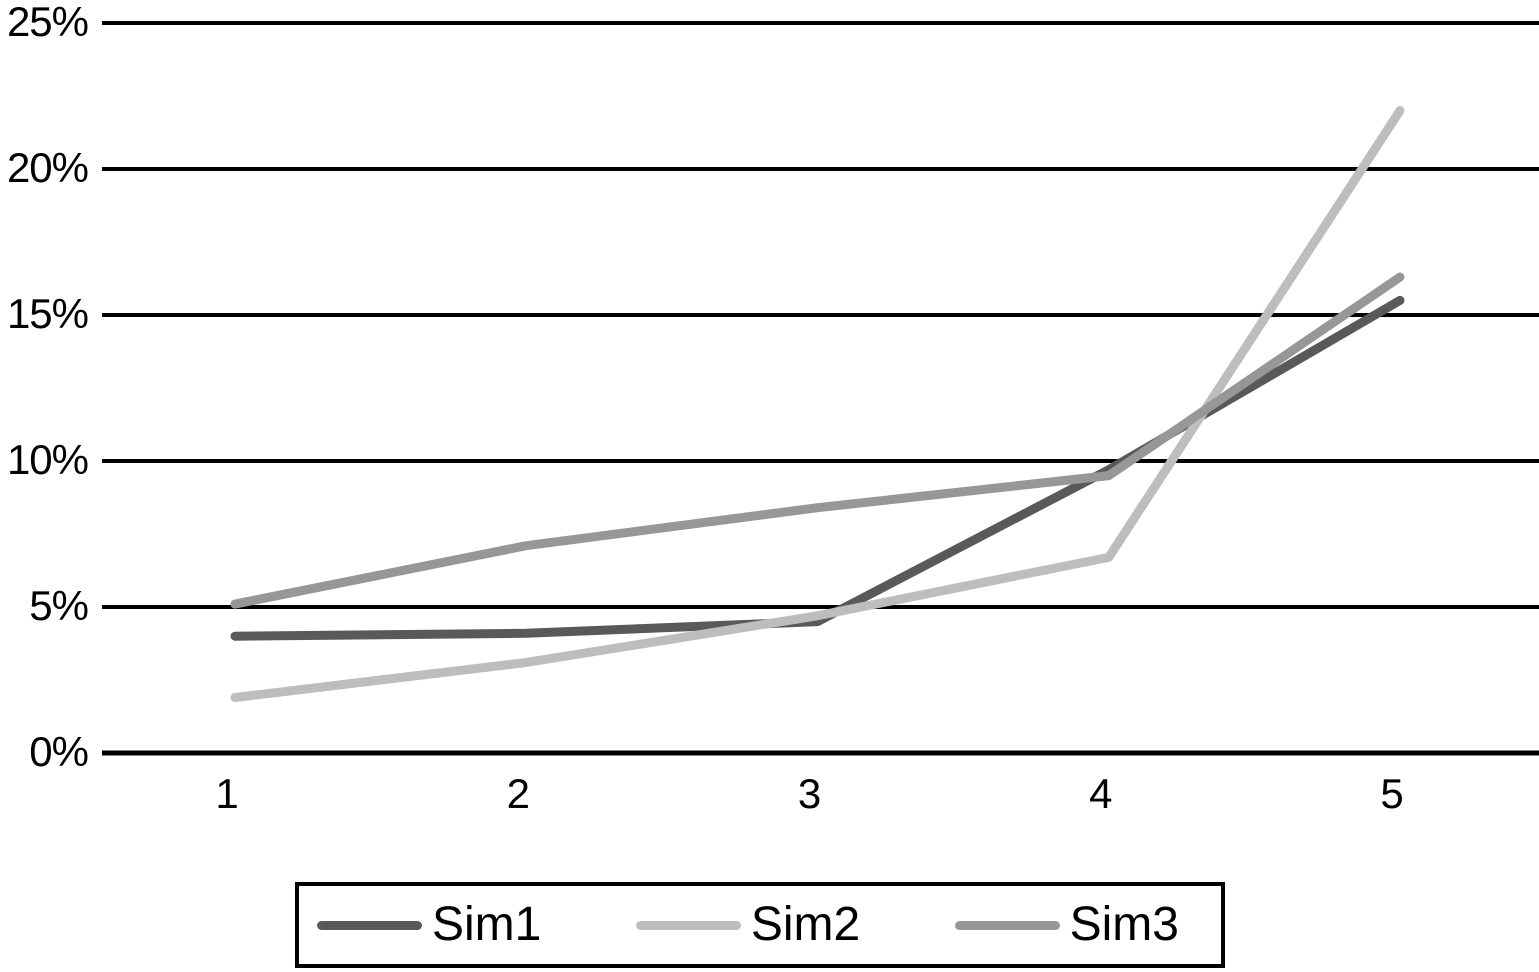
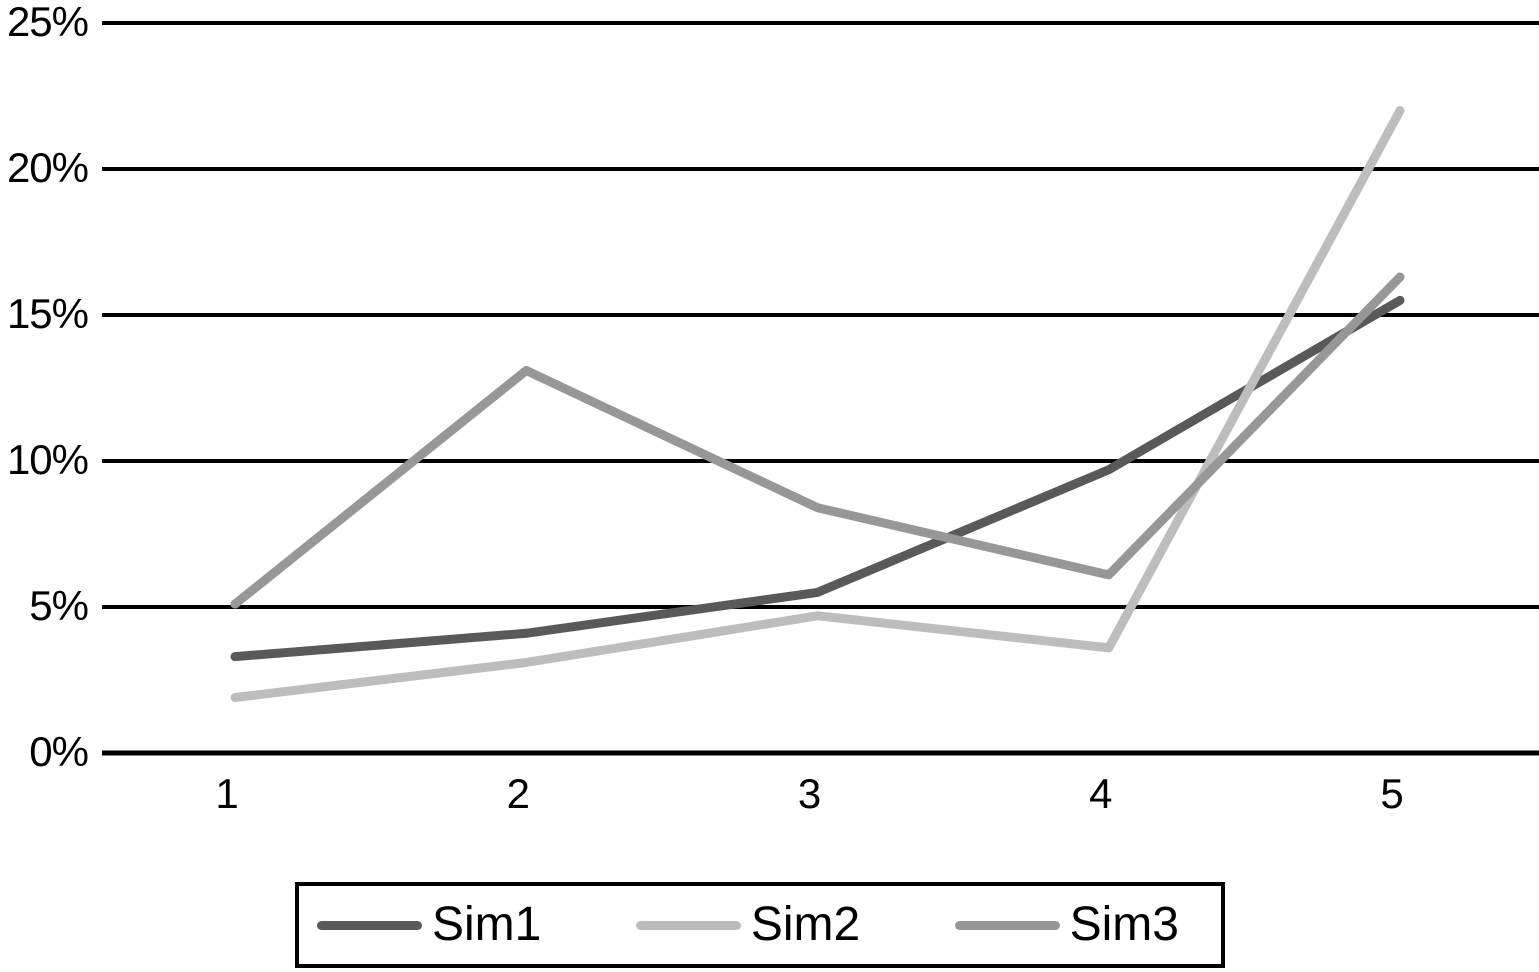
Sim1/1: 4.0% -> 3.3%
Sim3/2: 7.1% -> 13.1%
Sim1/3: 4.5% -> 5.5%
Sim2/4: 6.7% -> 3.6%
Sim3/4: 9.5% -> 6.1%
